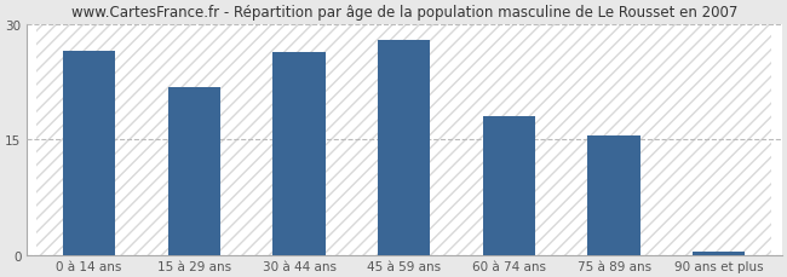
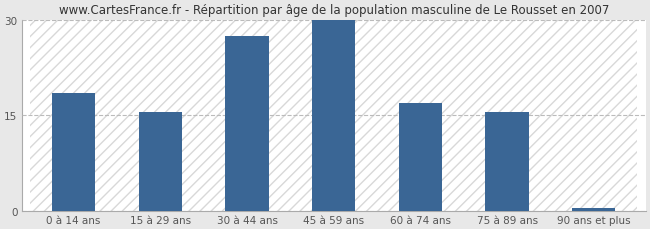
0 à 14 ans: 26.6 -> 18.5
15 à 29 ans: 21.8 -> 15.5
30 à 44 ans: 26.4 -> 27.5
45 à 59 ans: 28.0 -> 30.0
60 à 74 ans: 18.0 -> 17.0
